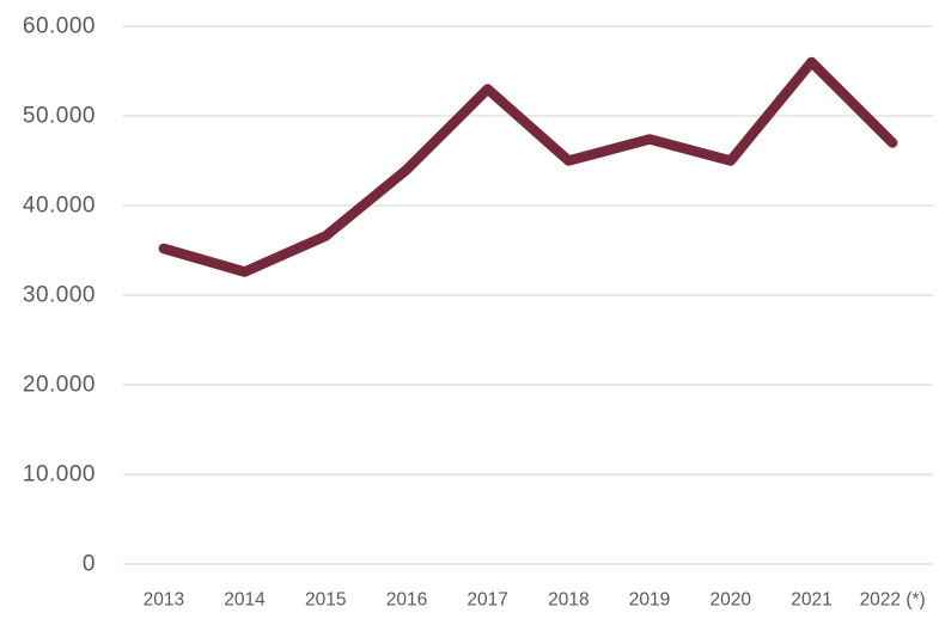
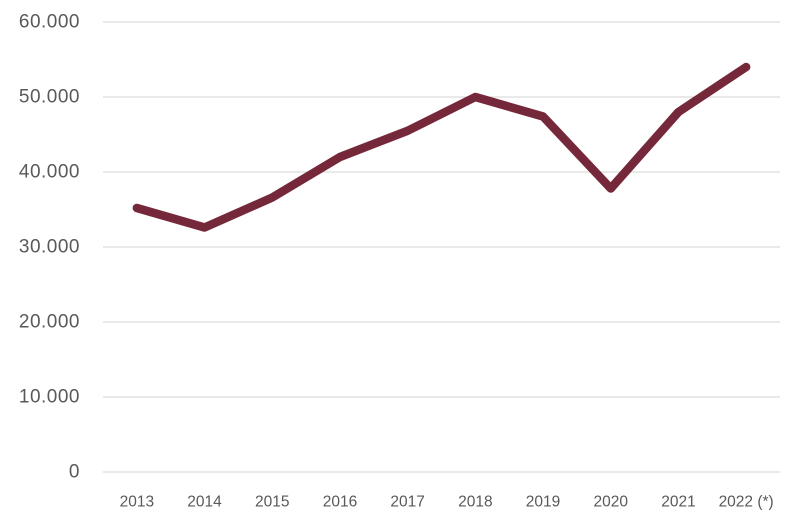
2016: 44000 -> 42000
2017: 53000 -> 46000
2018: 45000 -> 50000
2020: 45000 -> 38000
2021: 56000 -> 48000
2022 (*): 47000 -> 54000
